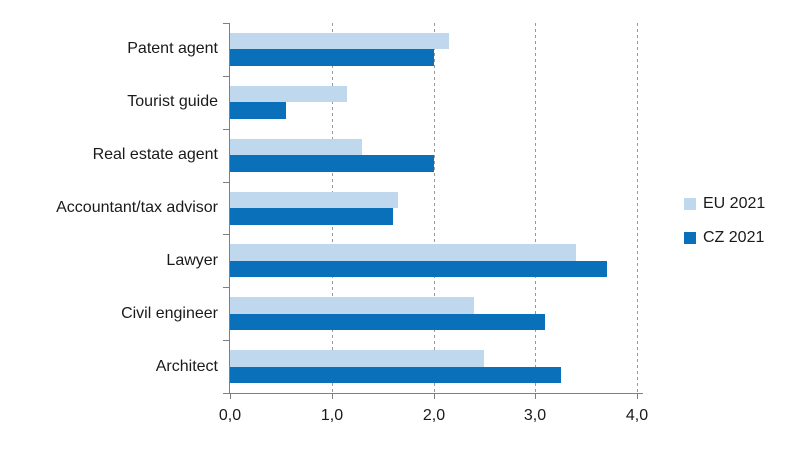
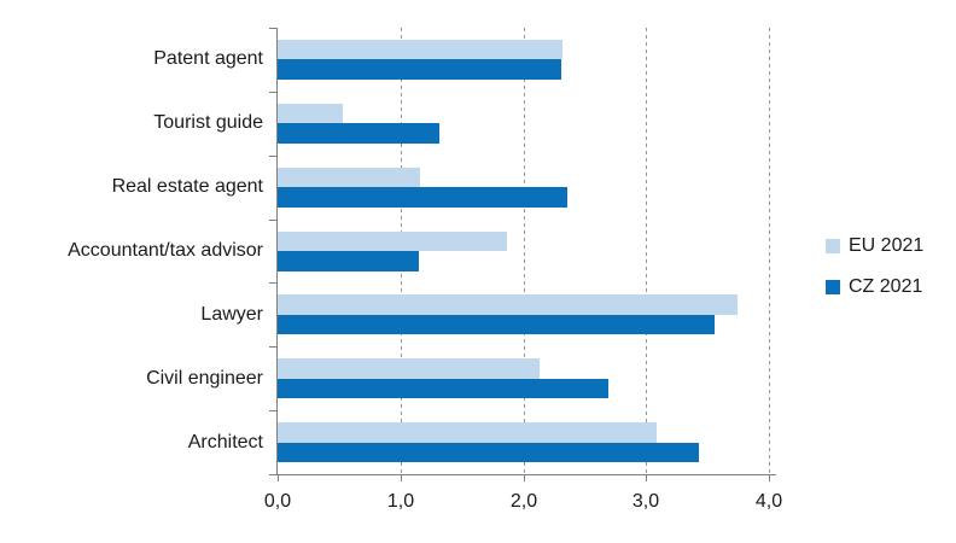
EU 2021/Patent agent: 2,15 -> 2,32
CZ 2021/Patent agent: 2,00 -> 2,31
EU 2021/Tourist guide: 1,15 -> 0,53
CZ 2021/Tourist guide: 0,55 -> 1,32
EU 2021/Real estate agent: 1,30 -> 1,16
CZ 2021/Real estate agent: 2,00 -> 2,36
EU 2021/Accountant/tax advisor: 1,65 -> 1,87
CZ 2021/Accountant/tax advisor: 1,60 -> 1,15
EU 2021/Lawyer: 3,40 -> 3,74
CZ 2021/Lawyer: 3,70 -> 3,56
EU 2021/Civil engineer: 2,40 -> 2,13
CZ 2021/Civil engineer: 3,10 -> 2,69
EU 2021/Architect: 2,50 -> 3,09
CZ 2021/Architect: 3,25 -> 3,43
